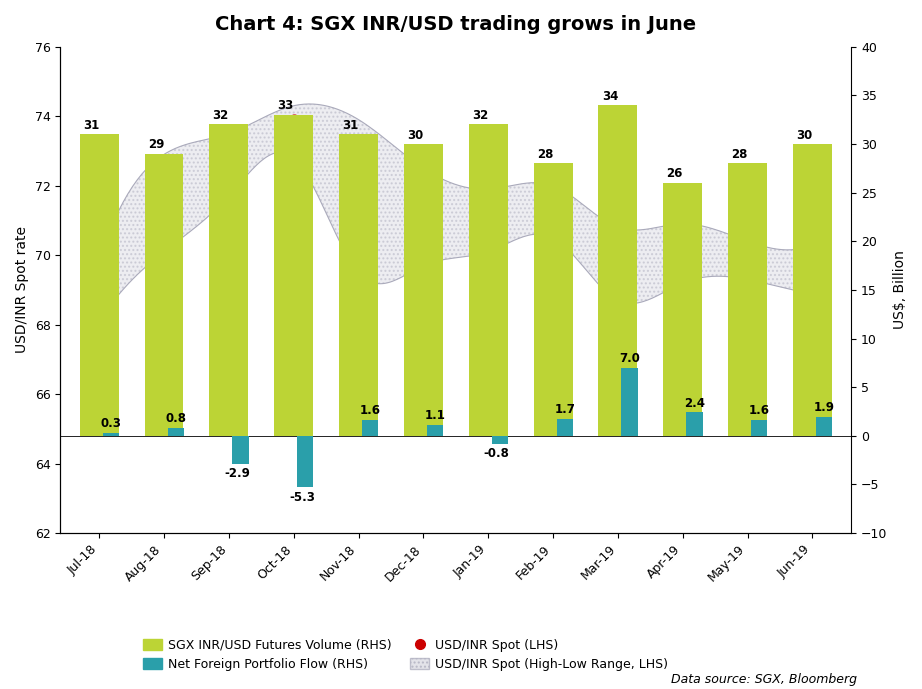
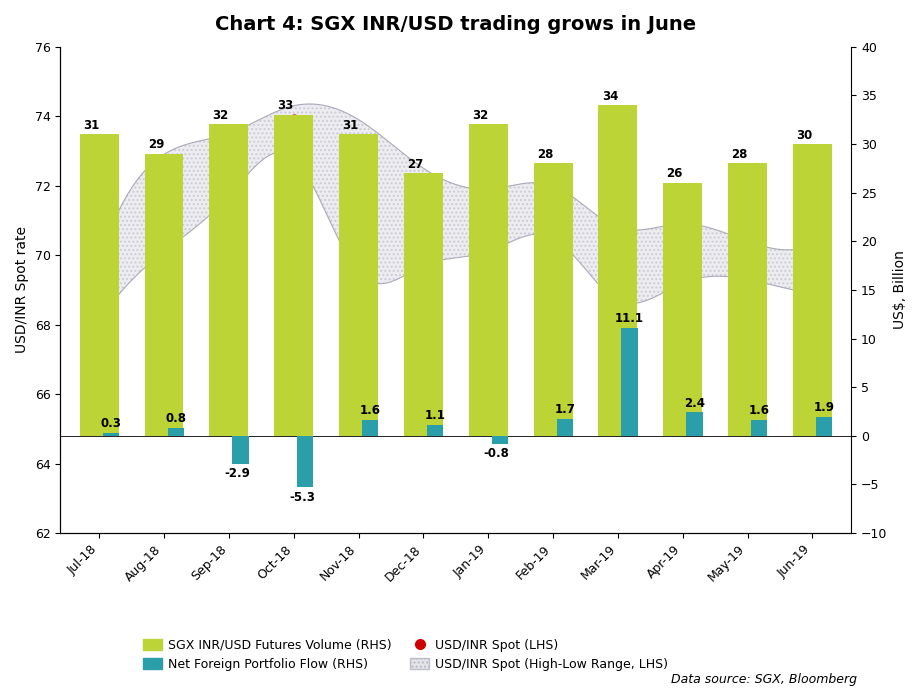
SGX INR/USD Futures Volume (RHS)/Dec-18: 30 -> 27
Net Foreign Portfolio Flow (RHS)/Mar-19: 7.0 -> 11.1
